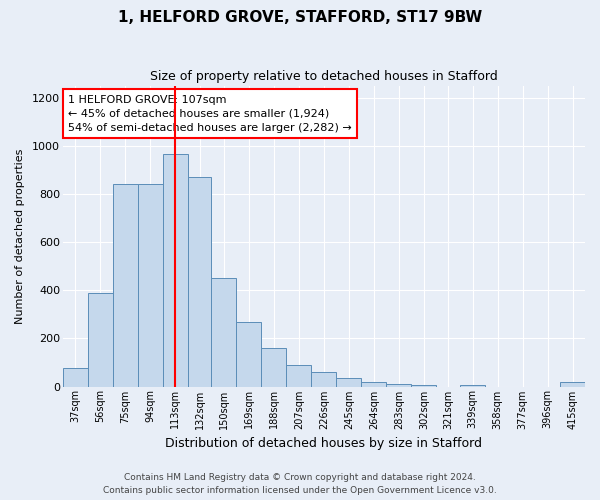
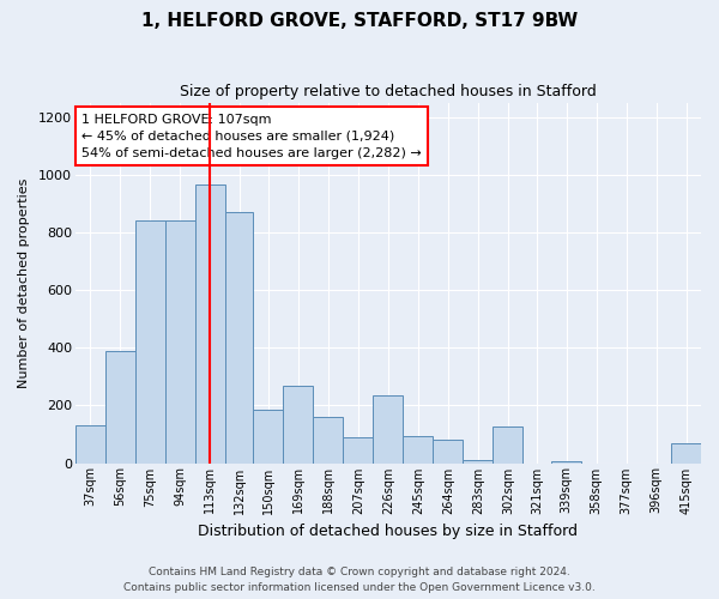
37sqm: 75 -> 130
150sqm: 450 -> 185
226sqm: 60 -> 235
245sqm: 35 -> 95
264sqm: 20 -> 80
302sqm: 5 -> 125
415sqm: 20 -> 70
